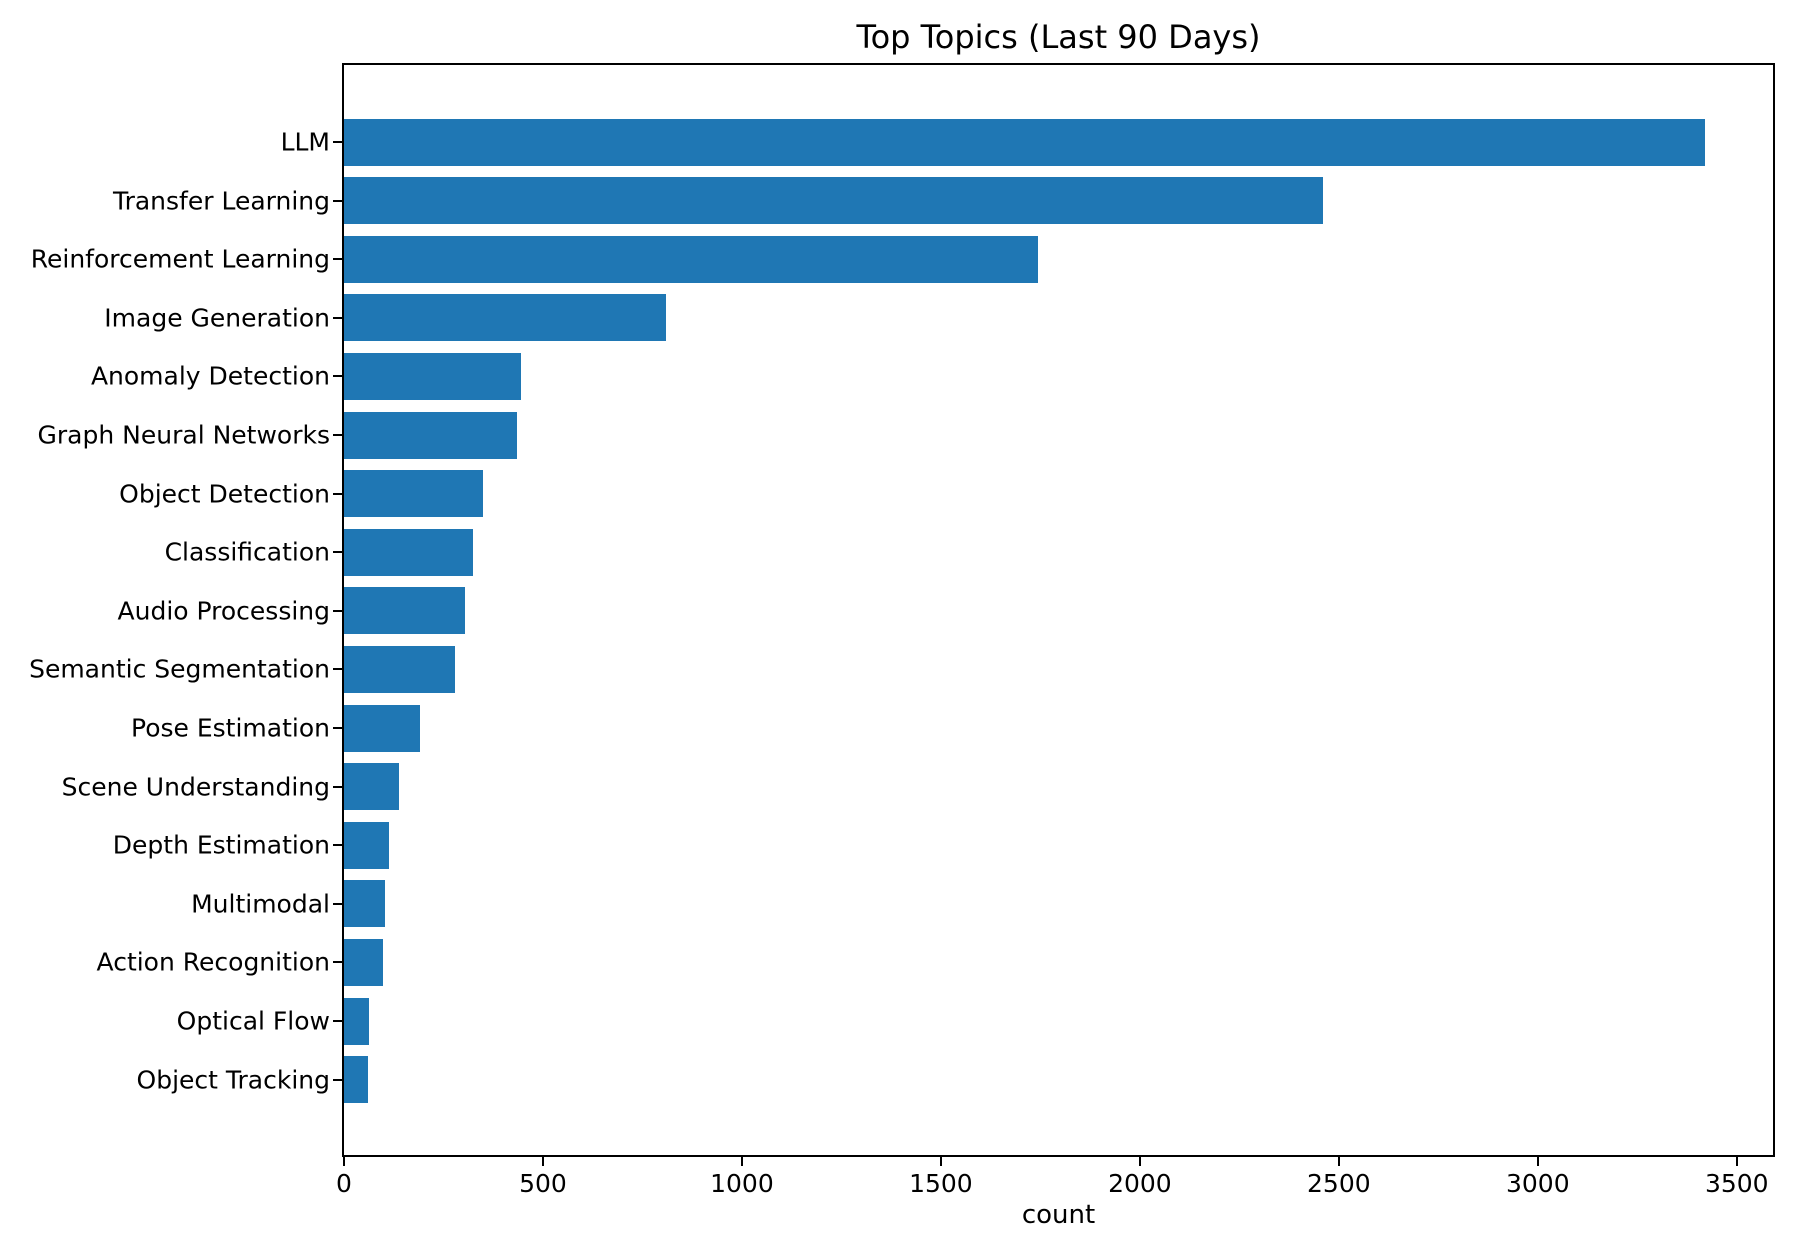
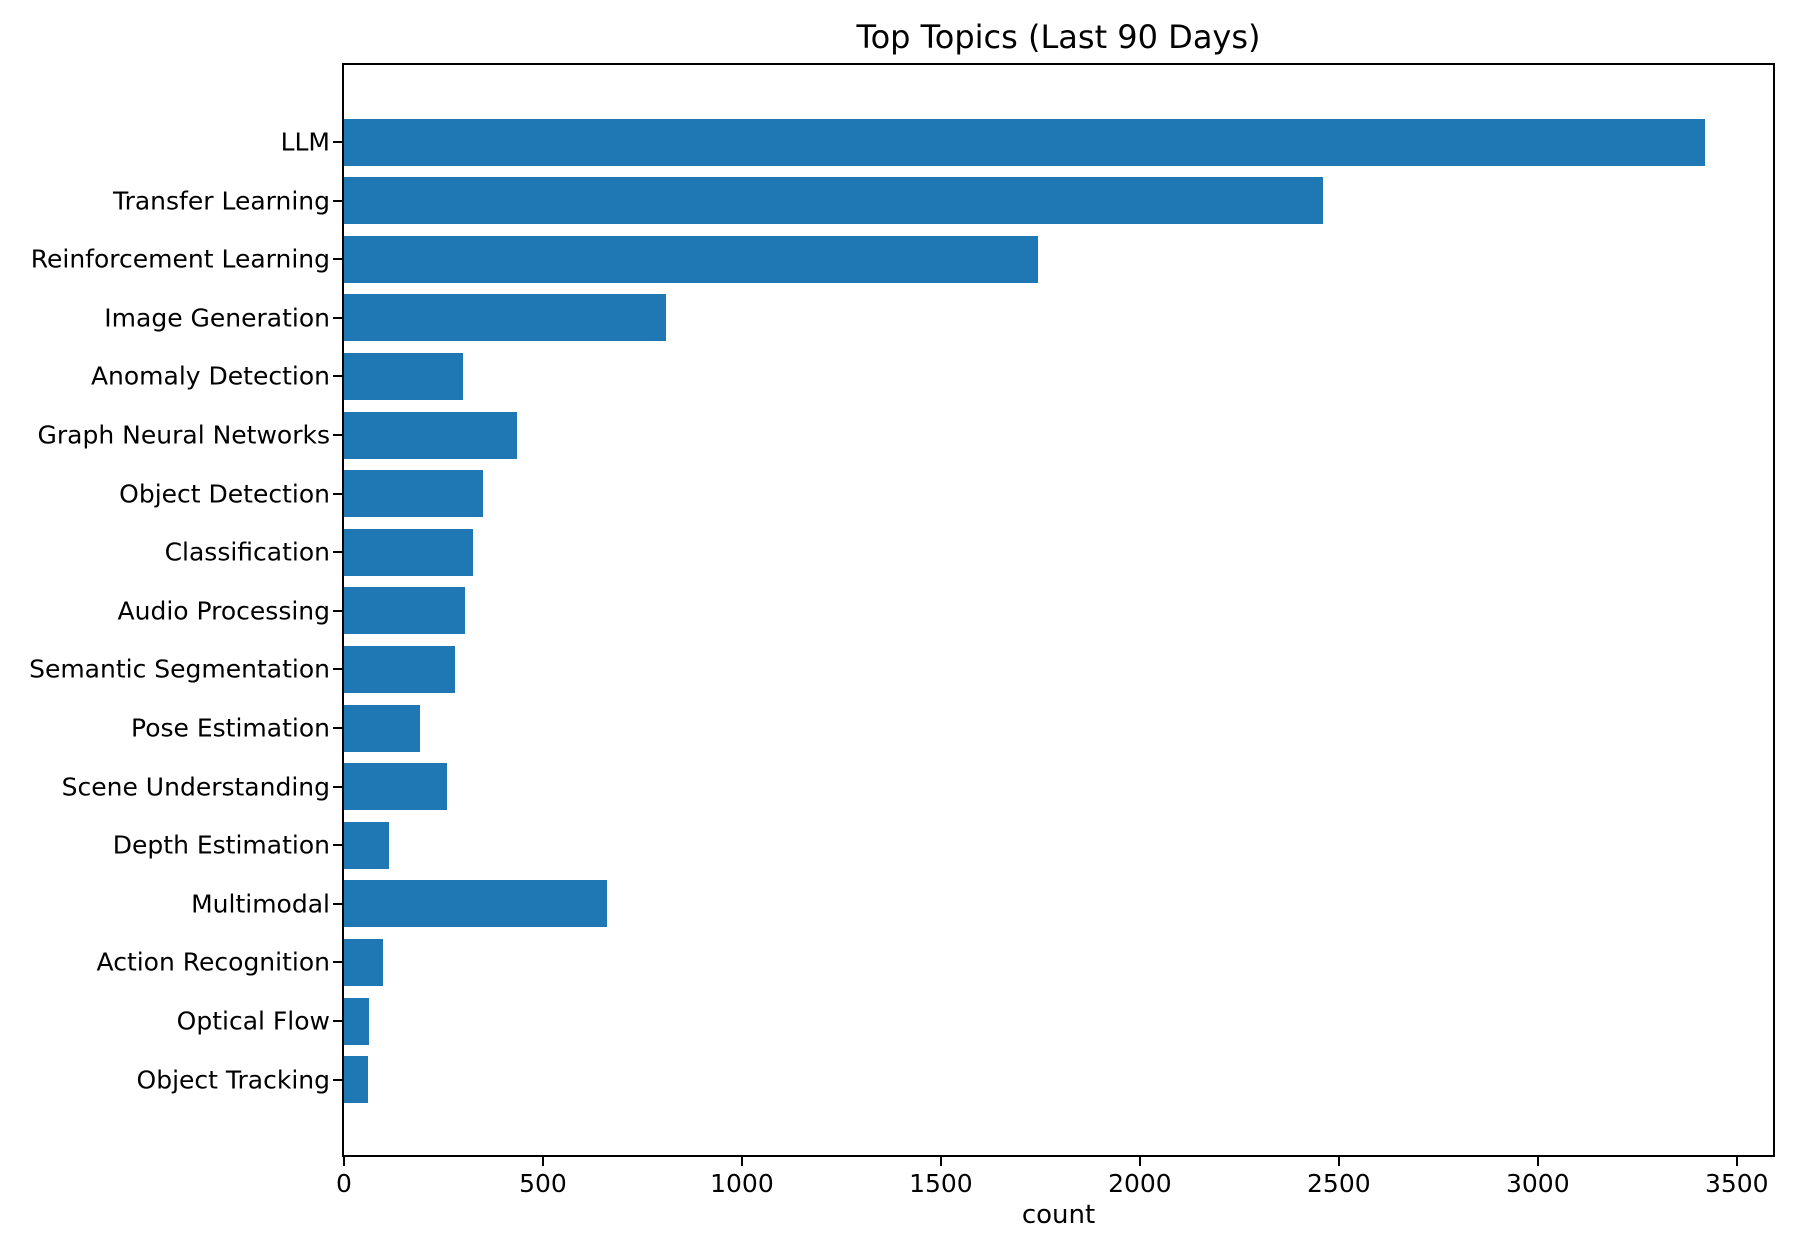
Anomaly Detection: 440 -> 300
Scene Understanding: 140 -> 260
Multimodal: 100 -> 660
